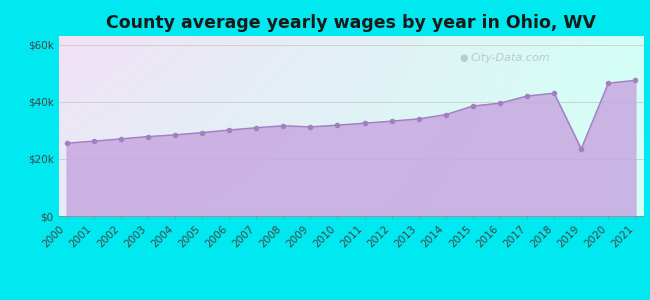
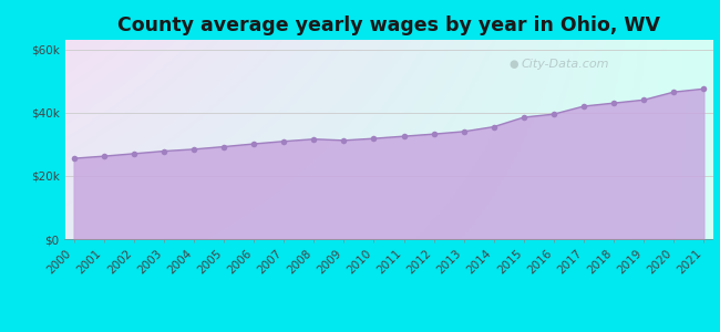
2019: $23.5k -> $44.0k
